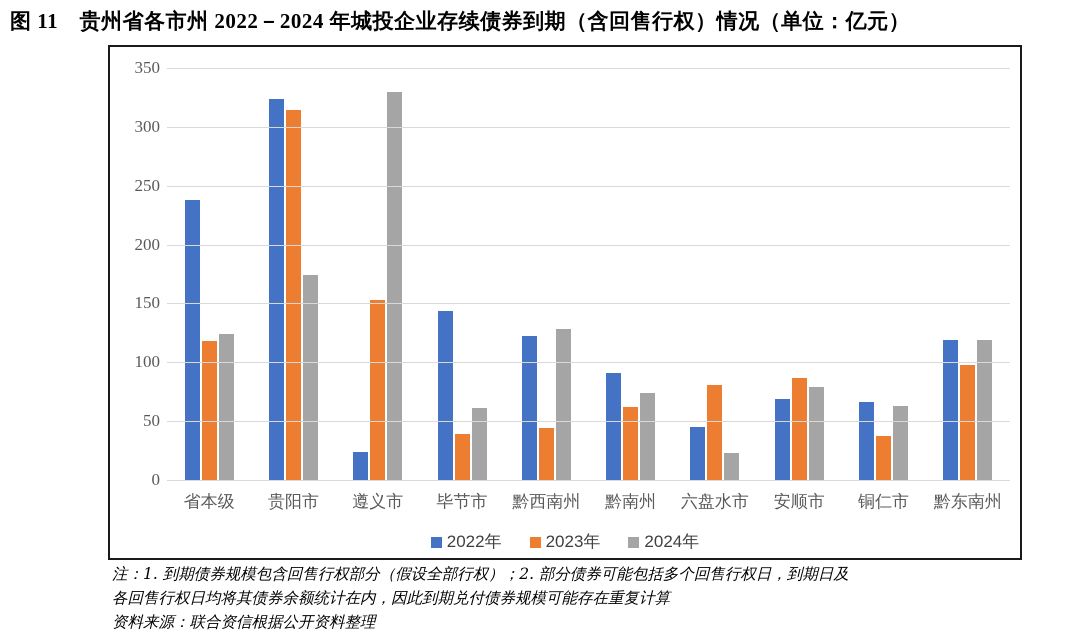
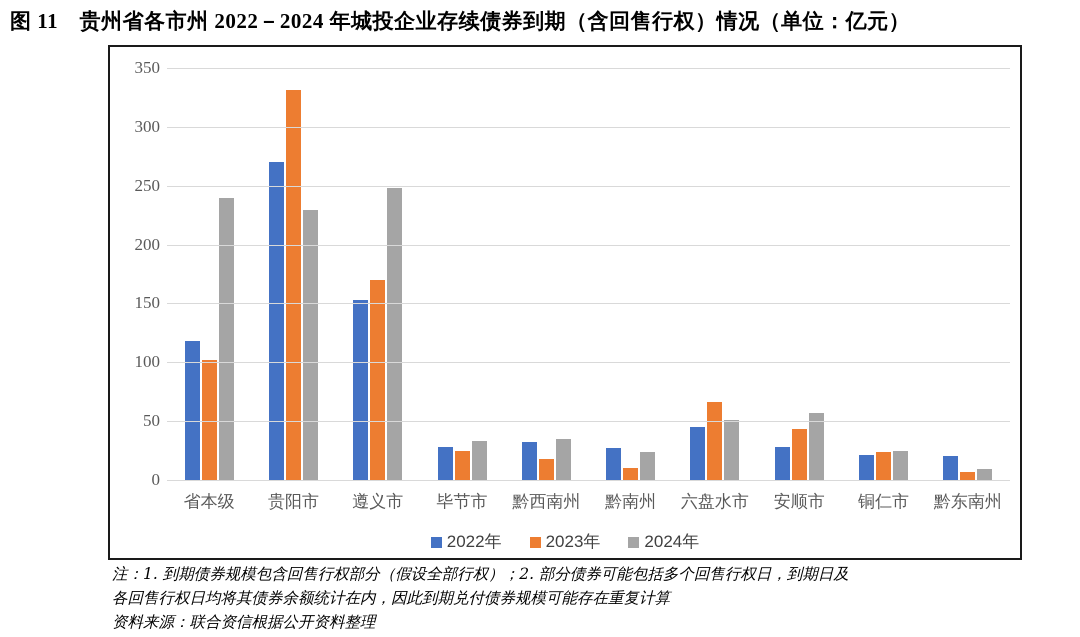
2022年/省本级: 238 -> 118
2023年/省本级: 118 -> 102
2024年/省本级: 124 -> 240
2022年/贵阳市: 324 -> 270
2023年/贵阳市: 314 -> 331
2024年/贵阳市: 174 -> 229
2022年/遵义市: 24 -> 153
2023年/遵义市: 153 -> 170
2024年/遵义市: 330 -> 248
2022年/毕节市: 144 -> 28
2023年/毕节市: 39 -> 25
2024年/毕节市: 61 -> 33
2022年/黔西南州: 122 -> 32
2023年/黔西南州: 44 -> 18
2024年/黔西南州: 128 -> 35
2022年/黔南州: 91 -> 27
2023年/黔南州: 62 -> 10
2024年/黔南州: 74 -> 24
2023年/六盘水市: 81 -> 66
2024年/六盘水市: 23 -> 51
2022年/安顺市: 69 -> 28
2023年/安顺市: 87 -> 43
2024年/安顺市: 79 -> 57
2022年/铜仁市: 66 -> 21
2023年/铜仁市: 37 -> 24
2024年/铜仁市: 63 -> 25
2022年/黔东南州: 119 -> 20
2023年/黔东南州: 98 -> 7
2024年/黔东南州: 119 -> 9
